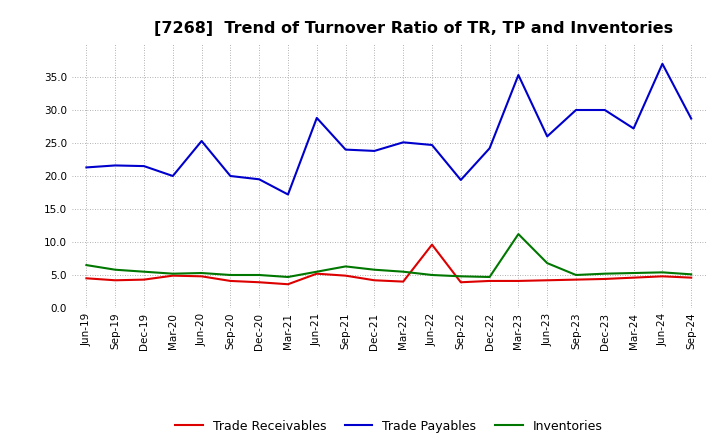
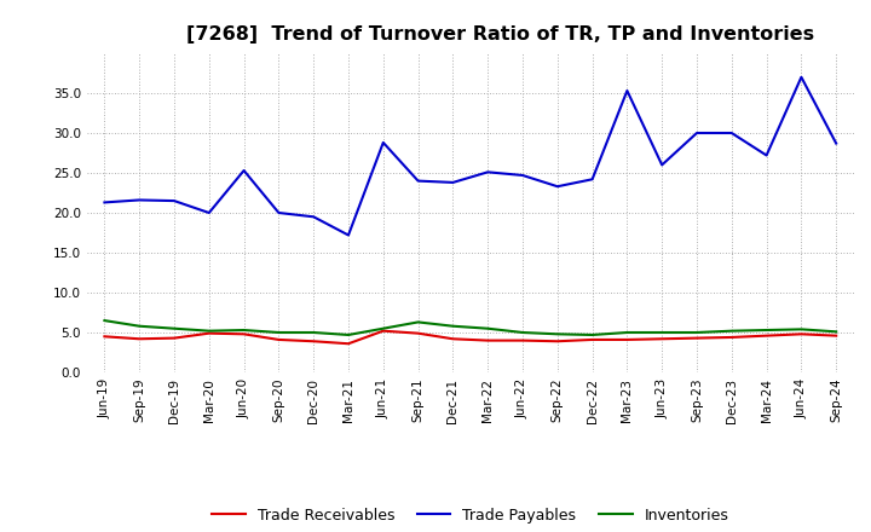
Trade Receivables/Jun-22: 9.6 -> 4.0
Trade Payables/Sep-22: 19.4 -> 23.3
Inventories/Mar-23: 11.2 -> 5.0
Inventories/Jun-23: 6.8 -> 5.0
